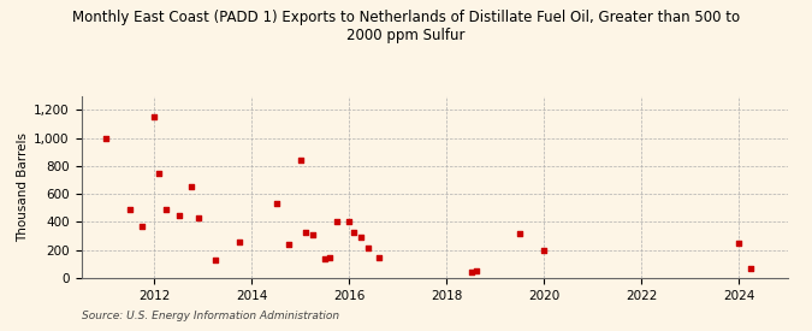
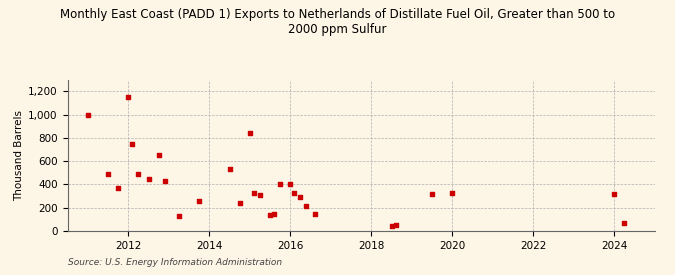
2020: 200 -> 330
2024: 250 -> 320
